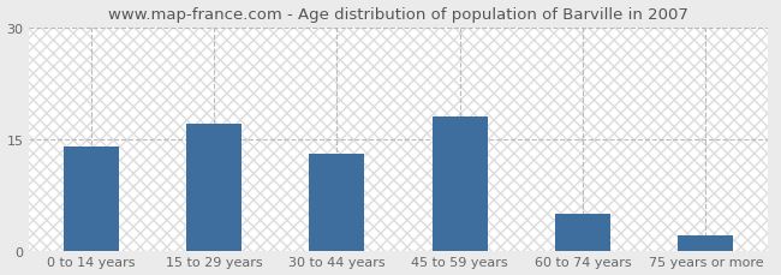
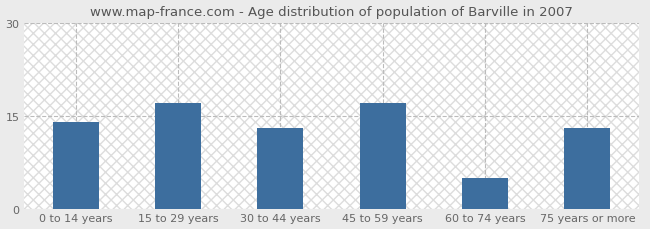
45 to 59 years: 18 -> 17
75 years or more: 2 -> 13
